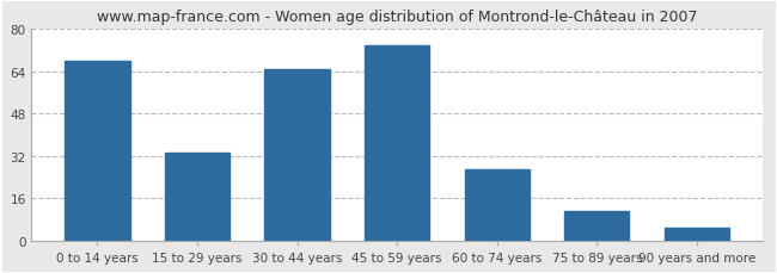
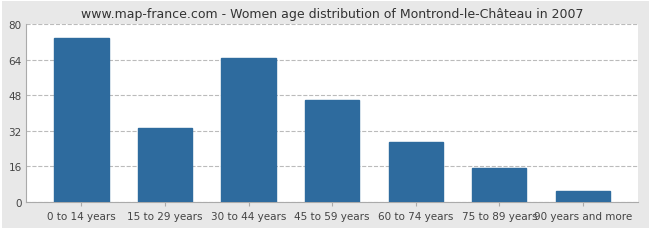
0 to 14 years: 68 -> 74
45 to 59 years: 74 -> 46
75 to 89 years: 11 -> 15
